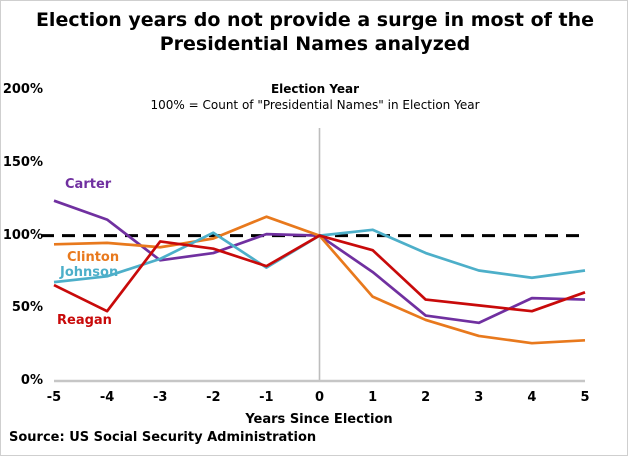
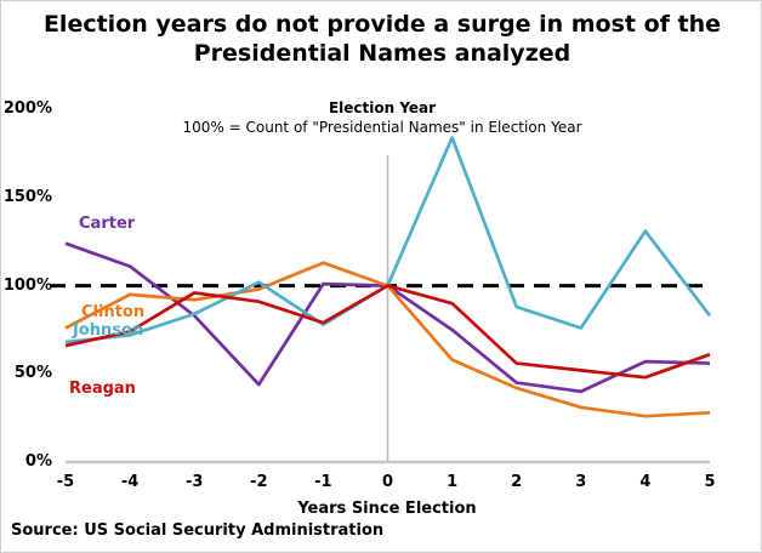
Clinton/-5: 94% -> 76%
Reagan/-4: 48% -> 74%
Carter/-2: 88% -> 44%
Johnson/1: 104% -> 184%
Johnson/4: 71% -> 131%
Johnson/5: 76% -> 83%
